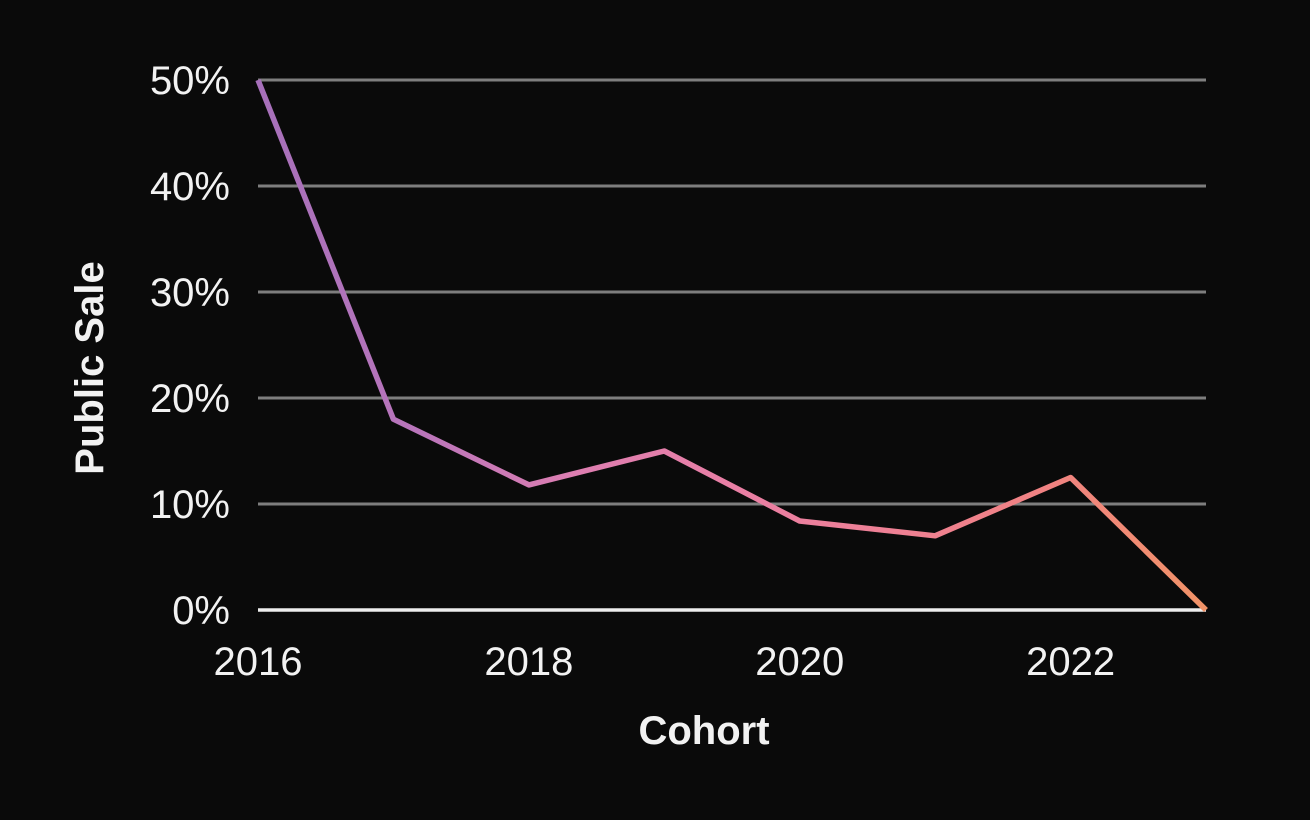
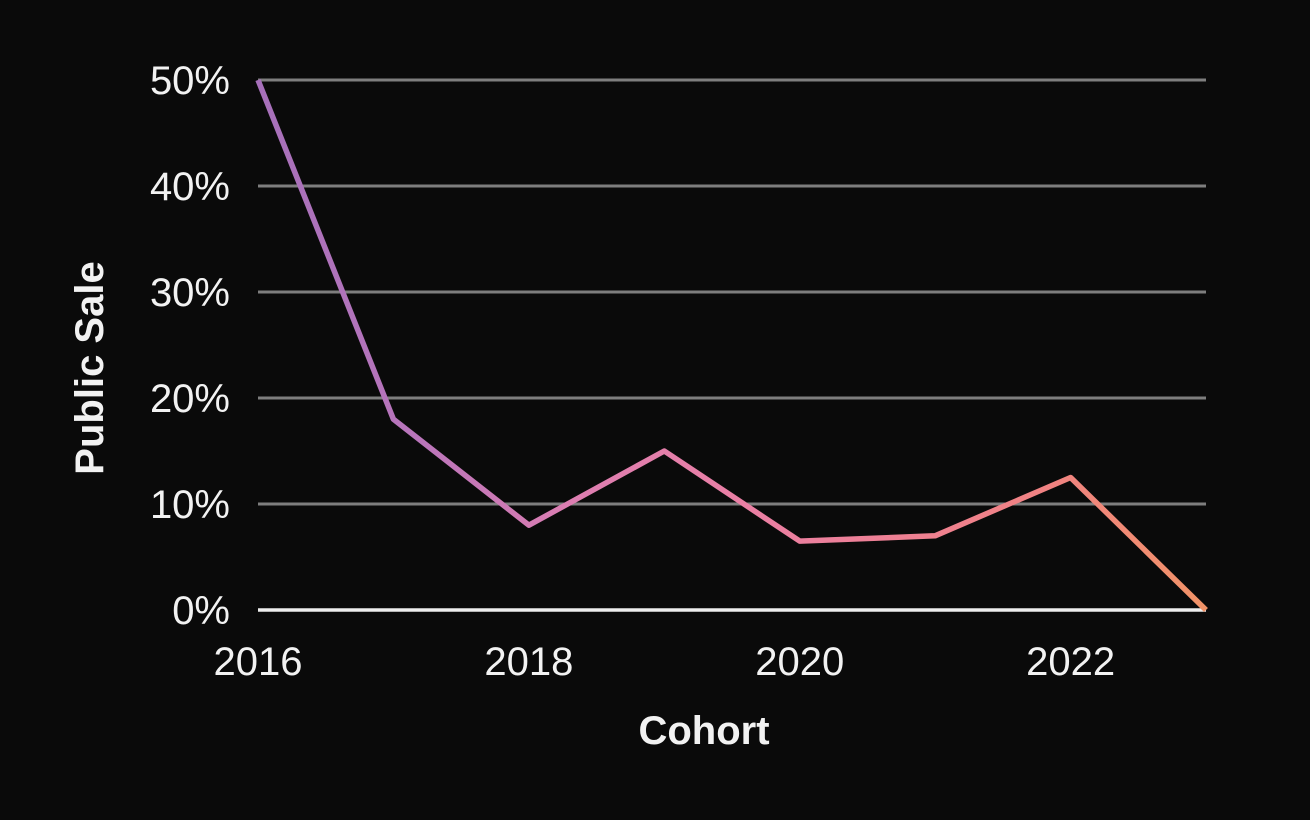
2018: 11.8% -> 8.0%
2020: 8.4% -> 6.5%
